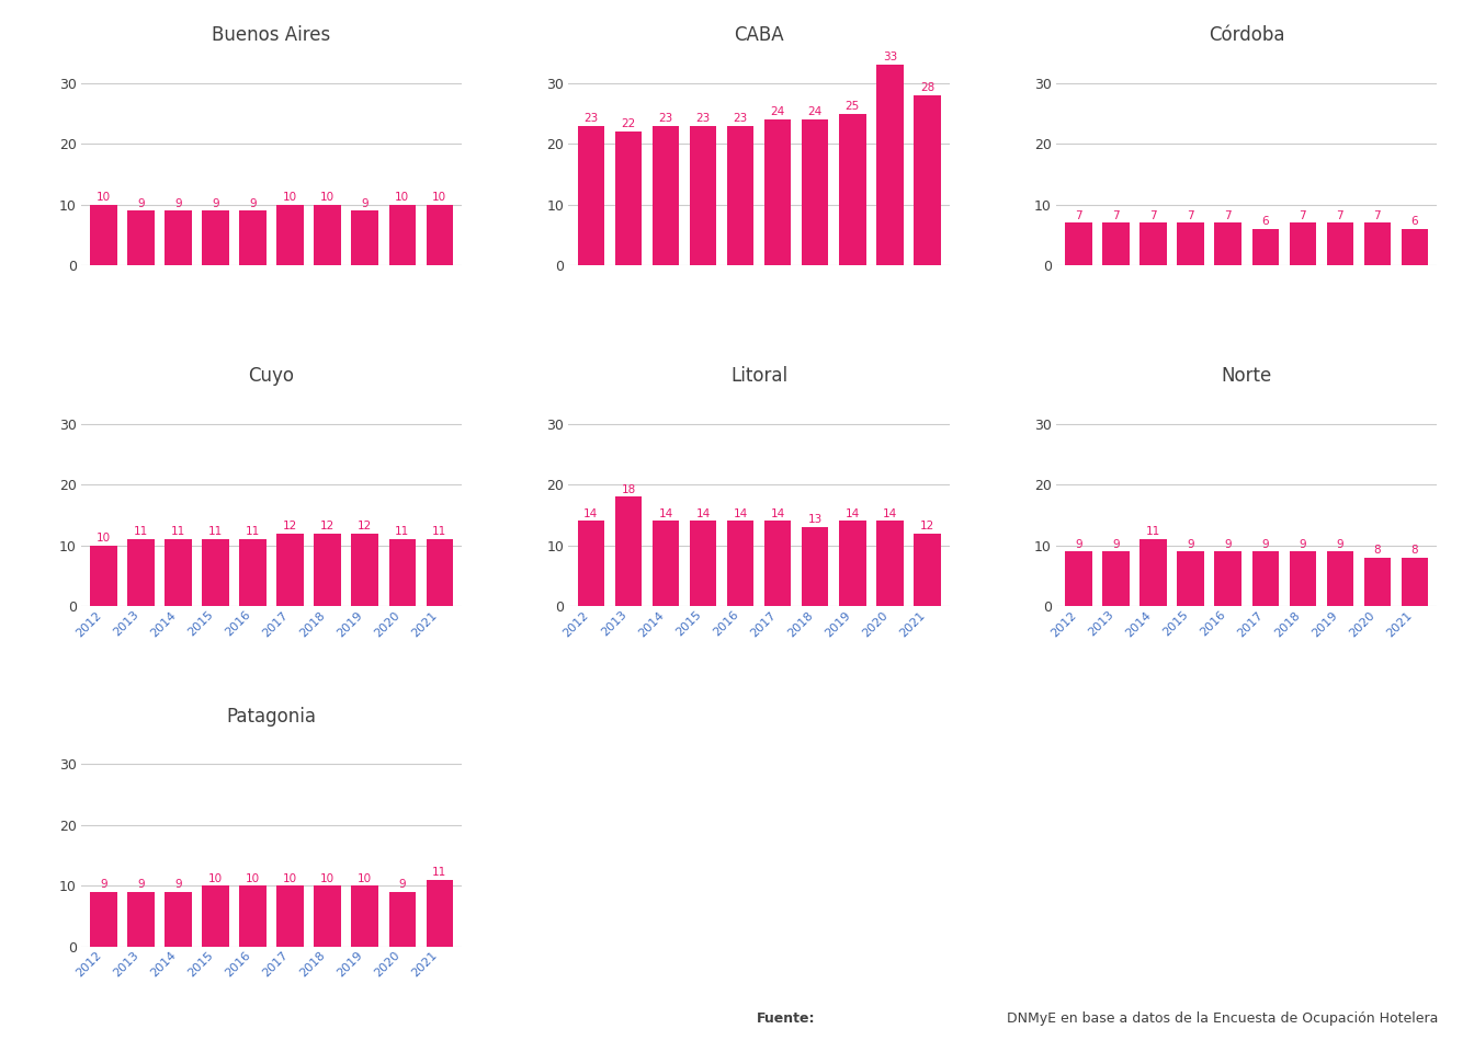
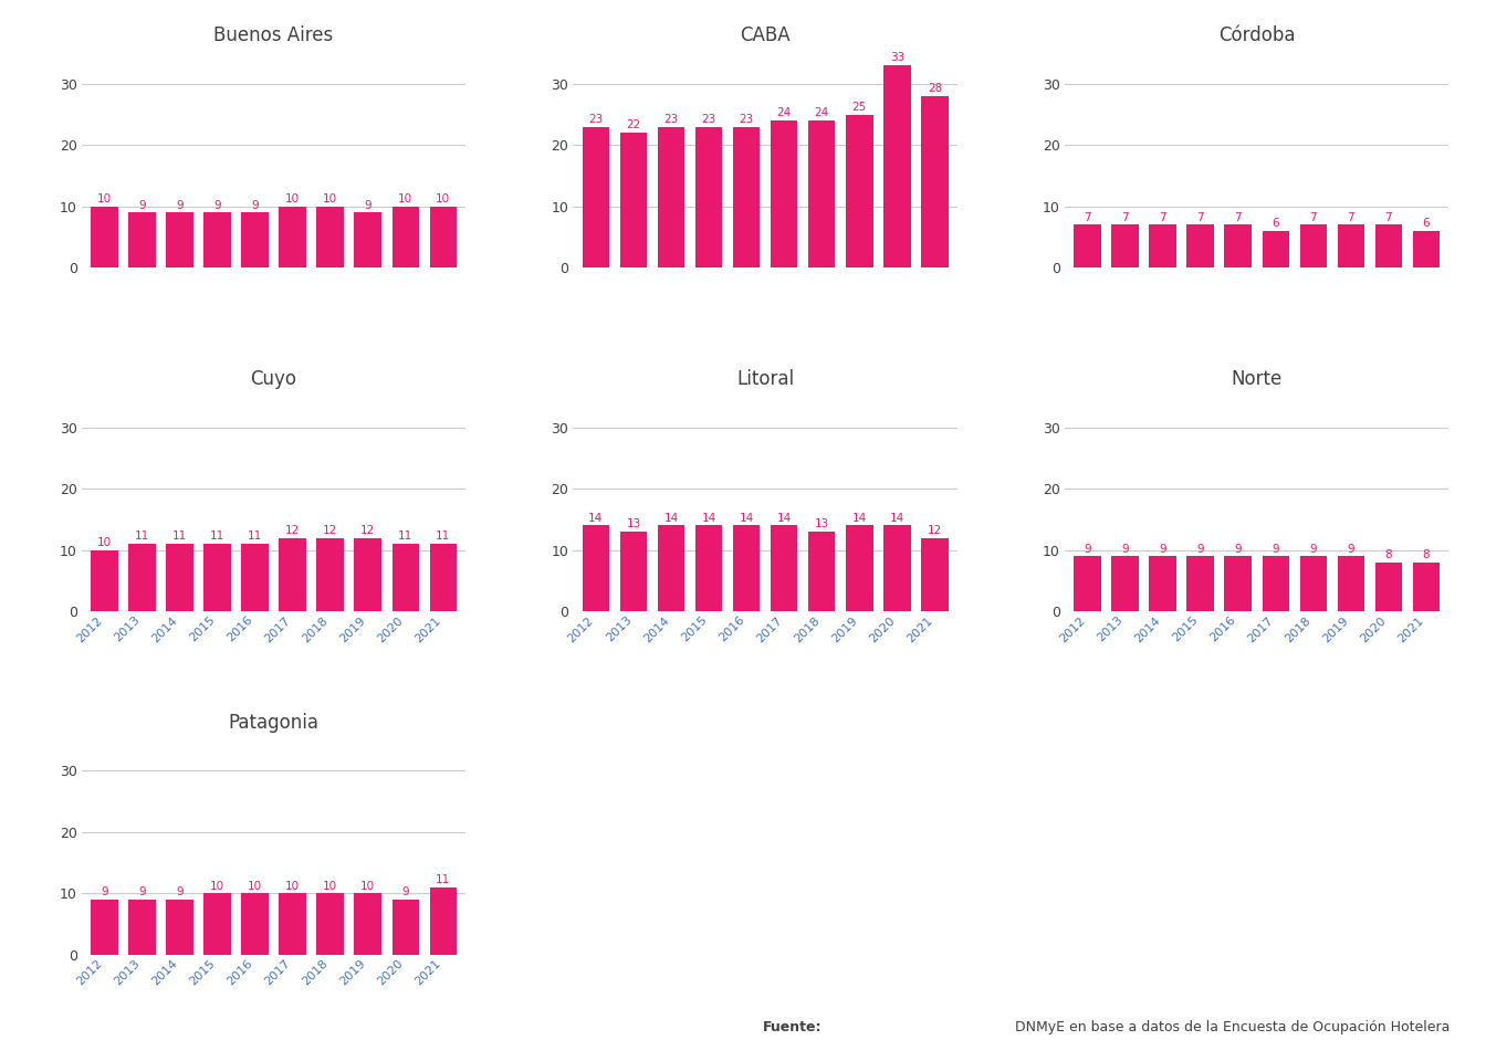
Litoral/2013: 18 -> 13
Norte/2014: 11 -> 9
